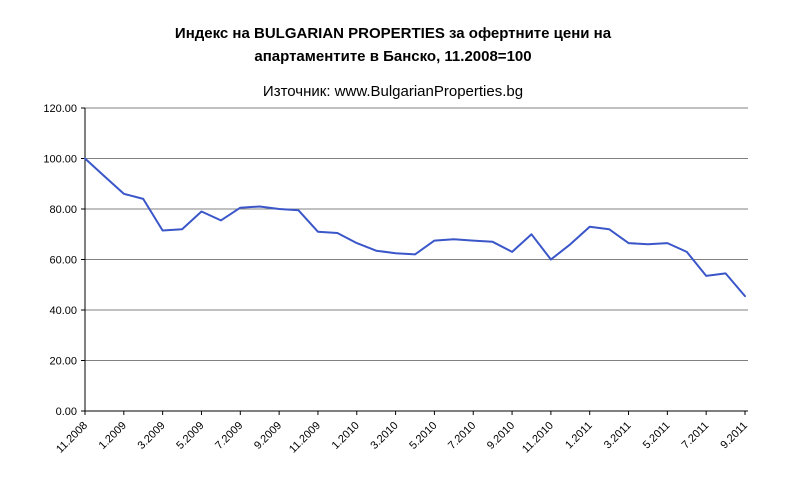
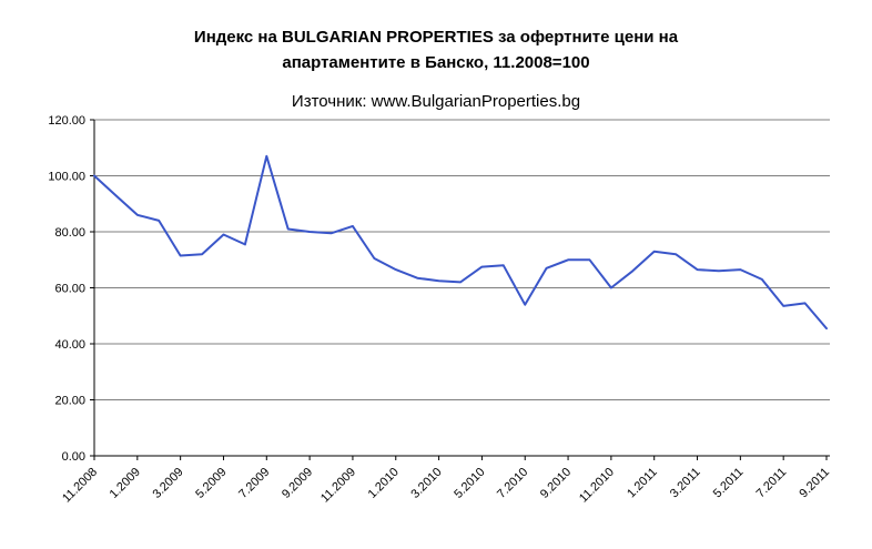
7.2009: 80 -> 107
11.2009: 71 -> 82
7.2010: 68 -> 54
9.2010: 63 -> 70
